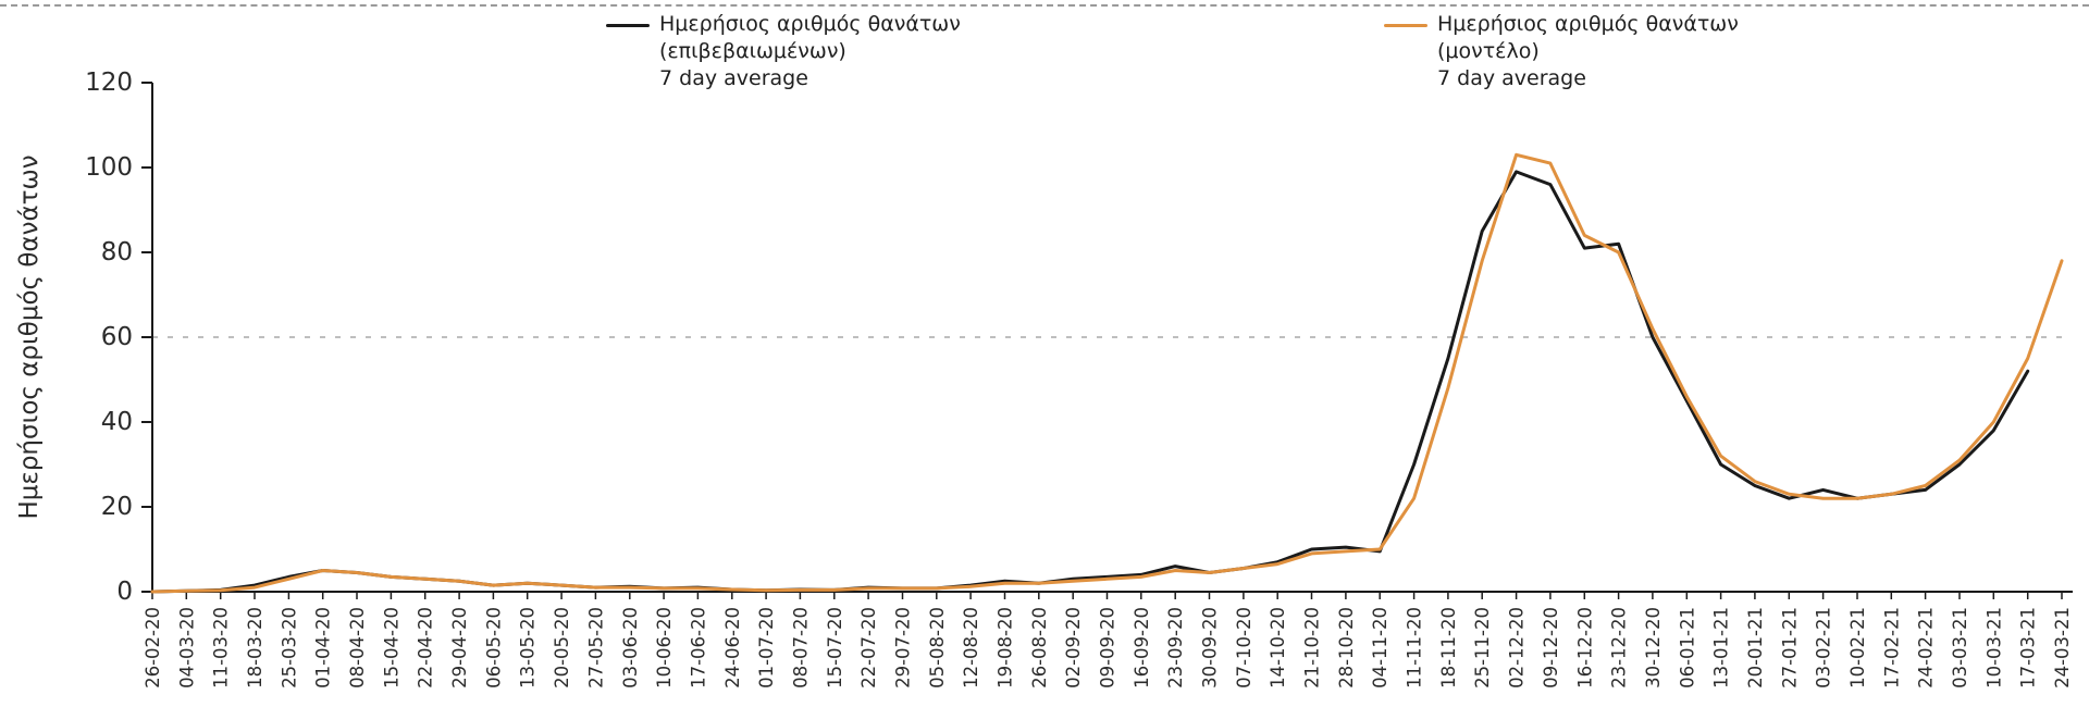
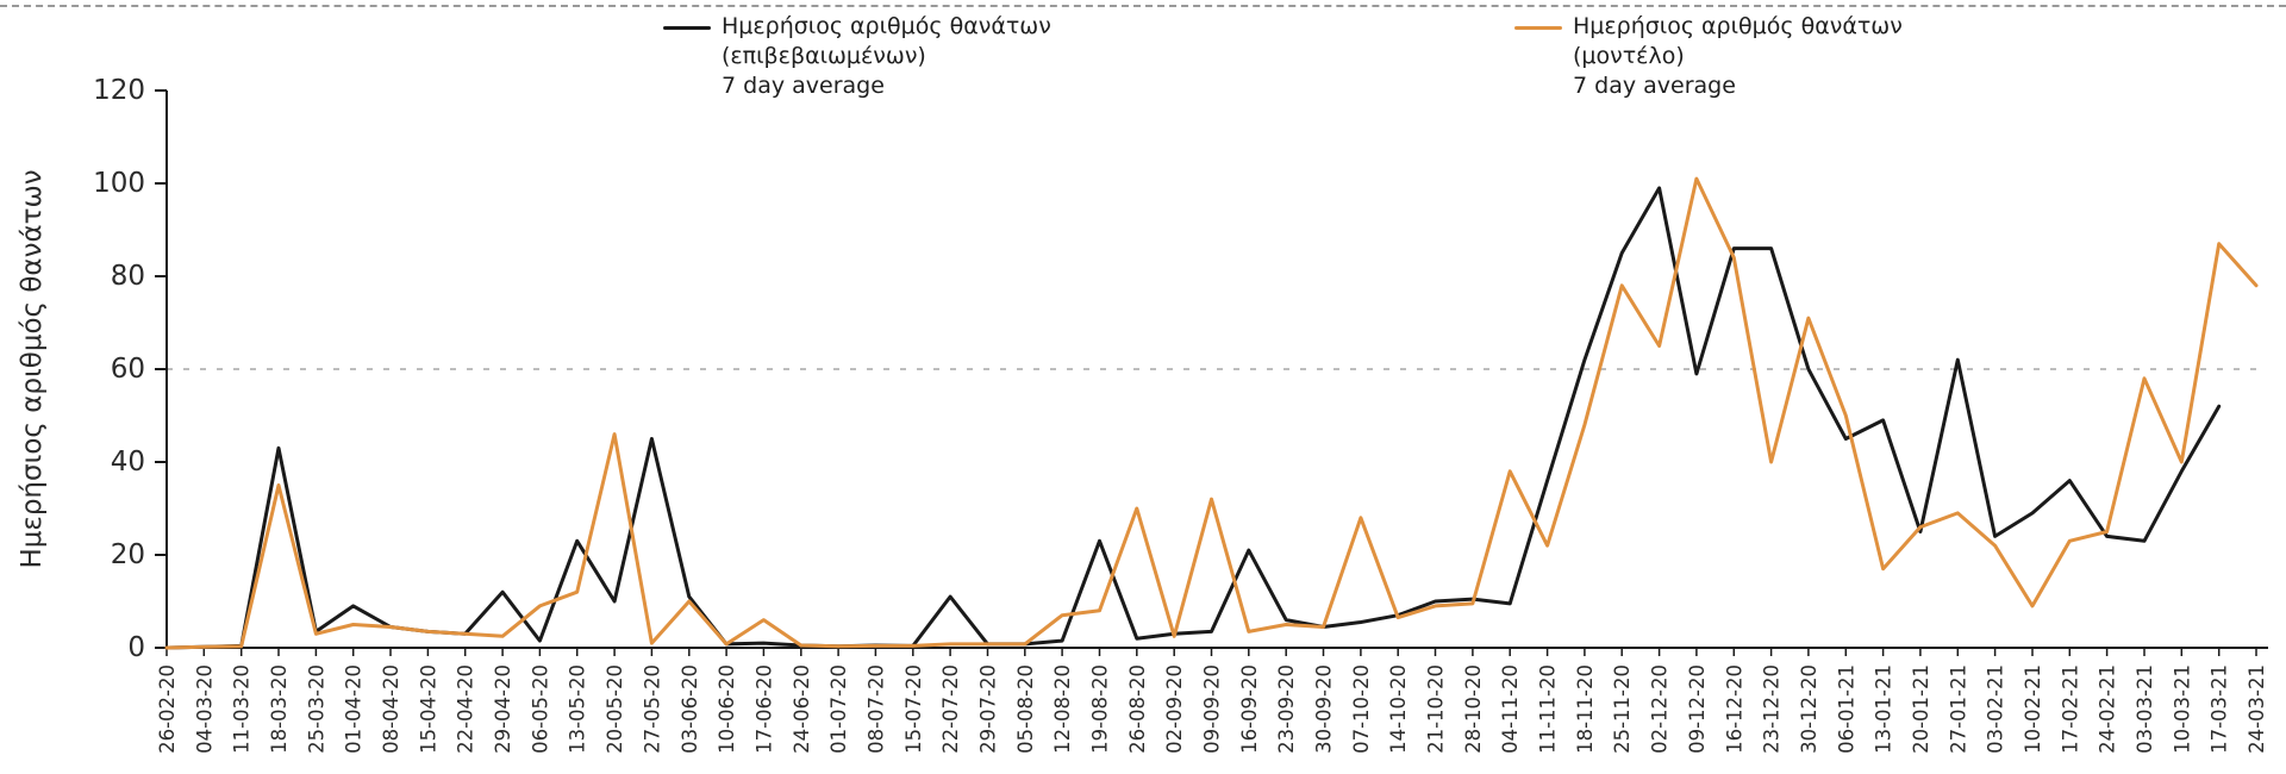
Ημερήσιος αριθμός θανάτων (επιβεβαιωμένων) 7 day average/18-03-20: 2 -> 43
Ημερήσιος αριθμός θανάτων (μοντέλο) 7 day average/18-03-20: 1 -> 35
Ημερήσιος αριθμός θανάτων (επιβεβαιωμένων) 7 day average/01-04-20: 5 -> 9
Ημερήσιος αριθμός θανάτων (επιβεβαιωμένων) 7 day average/29-04-20: 2 -> 12
Ημερήσιος αριθμός θανάτων (μοντέλο) 7 day average/06-05-20: 2 -> 9
Ημερήσιος αριθμός θανάτων (επιβεβαιωμένων) 7 day average/13-05-20: 2 -> 23
Ημερήσιος αριθμός θανάτων (μοντέλο) 7 day average/13-05-20: 2 -> 12
Ημερήσιος αριθμός θανάτων (επιβεβαιωμένων) 7 day average/20-05-20: 2 -> 10
Ημερήσιος αριθμός θανάτων (μοντέλο) 7 day average/20-05-20: 2 -> 46
Ημερήσιος αριθμός θανάτων (επιβεβαιωμένων) 7 day average/27-05-20: 1 -> 45
Ημερήσιος αριθμός θανάτων (επιβεβαιωμένων) 7 day average/03-06-20: 1 -> 11
Ημερήσιος αριθμός θανάτων (μοντέλο) 7 day average/03-06-20: 1 -> 10
Ημερήσιος αριθμός θανάτων (μοντέλο) 7 day average/17-06-20: 1 -> 6
Ημερήσιος αριθμός θανάτων (επιβεβαιωμένων) 7 day average/22-07-20: 1 -> 11
Ημερήσιος αριθμός θανάτων (μοντέλο) 7 day average/12-08-20: 1 -> 7
Ημερήσιος αριθμός θανάτων (επιβεβαιωμένων) 7 day average/19-08-20: 2 -> 23
Ημερήσιος αριθμός θανάτων (μοντέλο) 7 day average/19-08-20: 2 -> 8
Ημερήσιος αριθμός θανάτων (μοντέλο) 7 day average/26-08-20: 2 -> 30
Ημερήσιος αριθμός θανάτων (μοντέλο) 7 day average/09-09-20: 3 -> 32
Ημερήσιος αριθμός θανάτων (επιβεβαιωμένων) 7 day average/16-09-20: 4 -> 21
Ημερήσιος αριθμός θανάτων (μοντέλο) 7 day average/07-10-20: 6 -> 28
Ημερήσιος αριθμός θανάτων (μοντέλο) 7 day average/04-11-20: 10 -> 38
Ημερήσιος αριθμός θανάτων (επιβεβαιωμένων) 7 day average/11-11-20: 30 -> 36
Ημερήσιος αριθμός θανάτων (επιβεβαιωμένων) 7 day average/18-11-20: 55 -> 62
Ημερήσιος αριθμός θανάτων (μοντέλο) 7 day average/02-12-20: 103 -> 65
Ημερήσιος αριθμός θανάτων (επιβεβαιωμένων) 7 day average/09-12-20: 96 -> 59
Ημερήσιος αριθμός θανάτων (επιβεβαιωμένων) 7 day average/16-12-20: 81 -> 86
Ημερήσιος αριθμός θανάτων (επιβεβαιωμένων) 7 day average/23-12-20: 82 -> 86
Ημερήσιος αριθμός θανάτων (μοντέλο) 7 day average/23-12-20: 80 -> 40
Ημερήσιος αριθμός θανάτων (μοντέλο) 7 day average/30-12-20: 62 -> 71
Ημερήσιος αριθμός θανάτων (μοντέλο) 7 day average/06-01-21: 46 -> 50
Ημερήσιος αριθμός θανάτων (επιβεβαιωμένων) 7 day average/13-01-21: 30 -> 49
Ημερήσιος αριθμός θανάτων (μοντέλο) 7 day average/13-01-21: 32 -> 17
Ημερήσιος αριθμός θανάτων (επιβεβαιωμένων) 7 day average/27-01-21: 22 -> 62
Ημερήσιος αριθμός θανάτων (μοντέλο) 7 day average/27-01-21: 23 -> 29
Ημερήσιος αριθμός θανάτων (επιβεβαιωμένων) 7 day average/10-02-21: 22 -> 29
Ημερήσιος αριθμός θανάτων (μοντέλο) 7 day average/10-02-21: 22 -> 9
Ημερήσιος αριθμός θανάτων (επιβεβαιωμένων) 7 day average/17-02-21: 23 -> 36
Ημερήσιος αριθμός θανάτων (επιβεβαιωμένων) 7 day average/03-03-21: 30 -> 23
Ημερήσιος αριθμός θανάτων (μοντέλο) 7 day average/03-03-21: 31 -> 58
Ημερήσιος αριθμός θανάτων (μοντέλο) 7 day average/17-03-21: 55 -> 87
